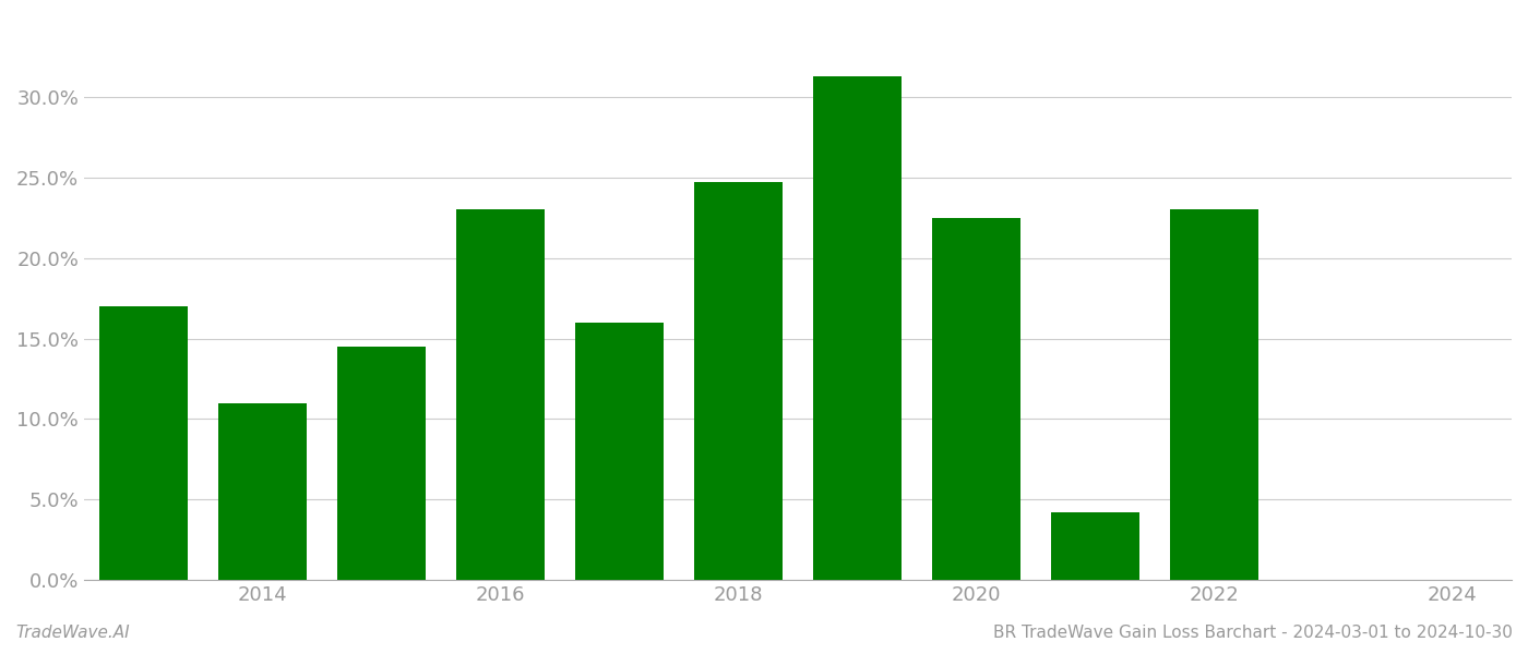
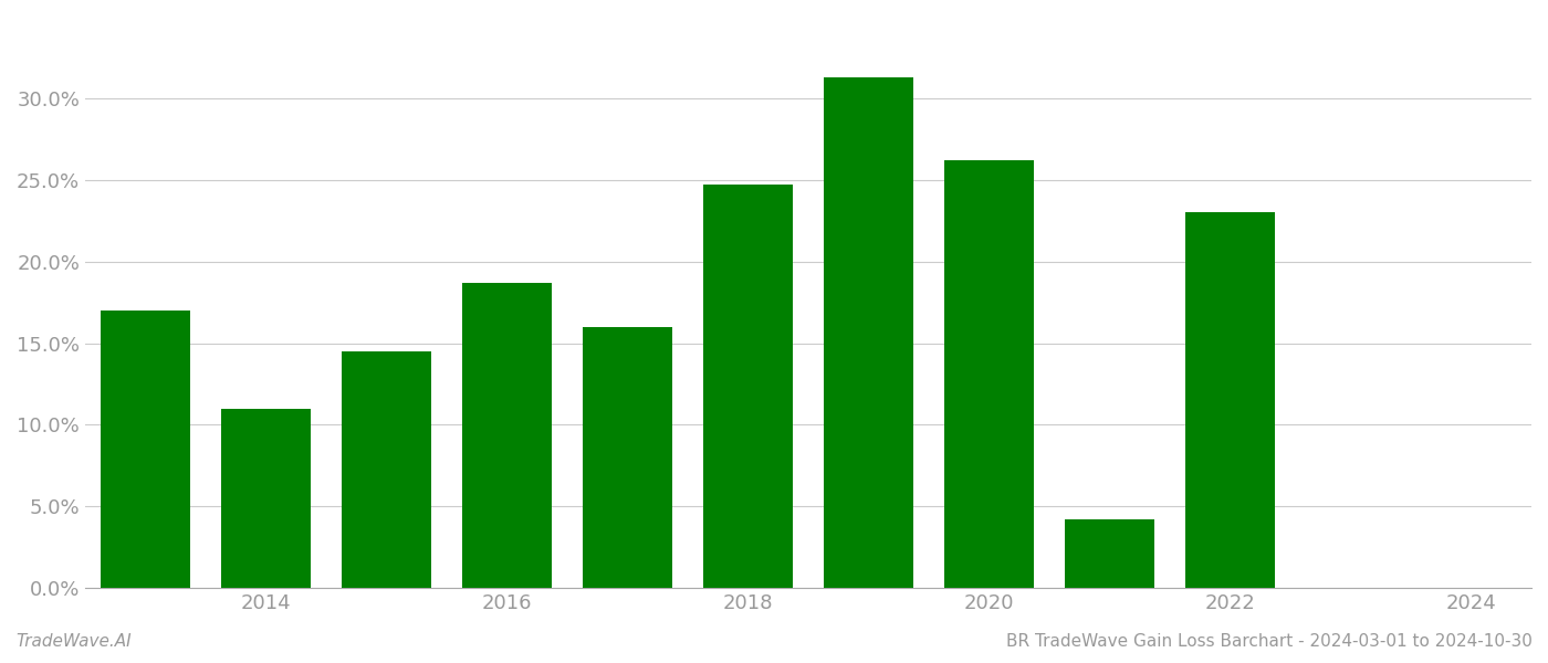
2016: 23.0% -> 18.7%
2020: 22.5% -> 26.2%
